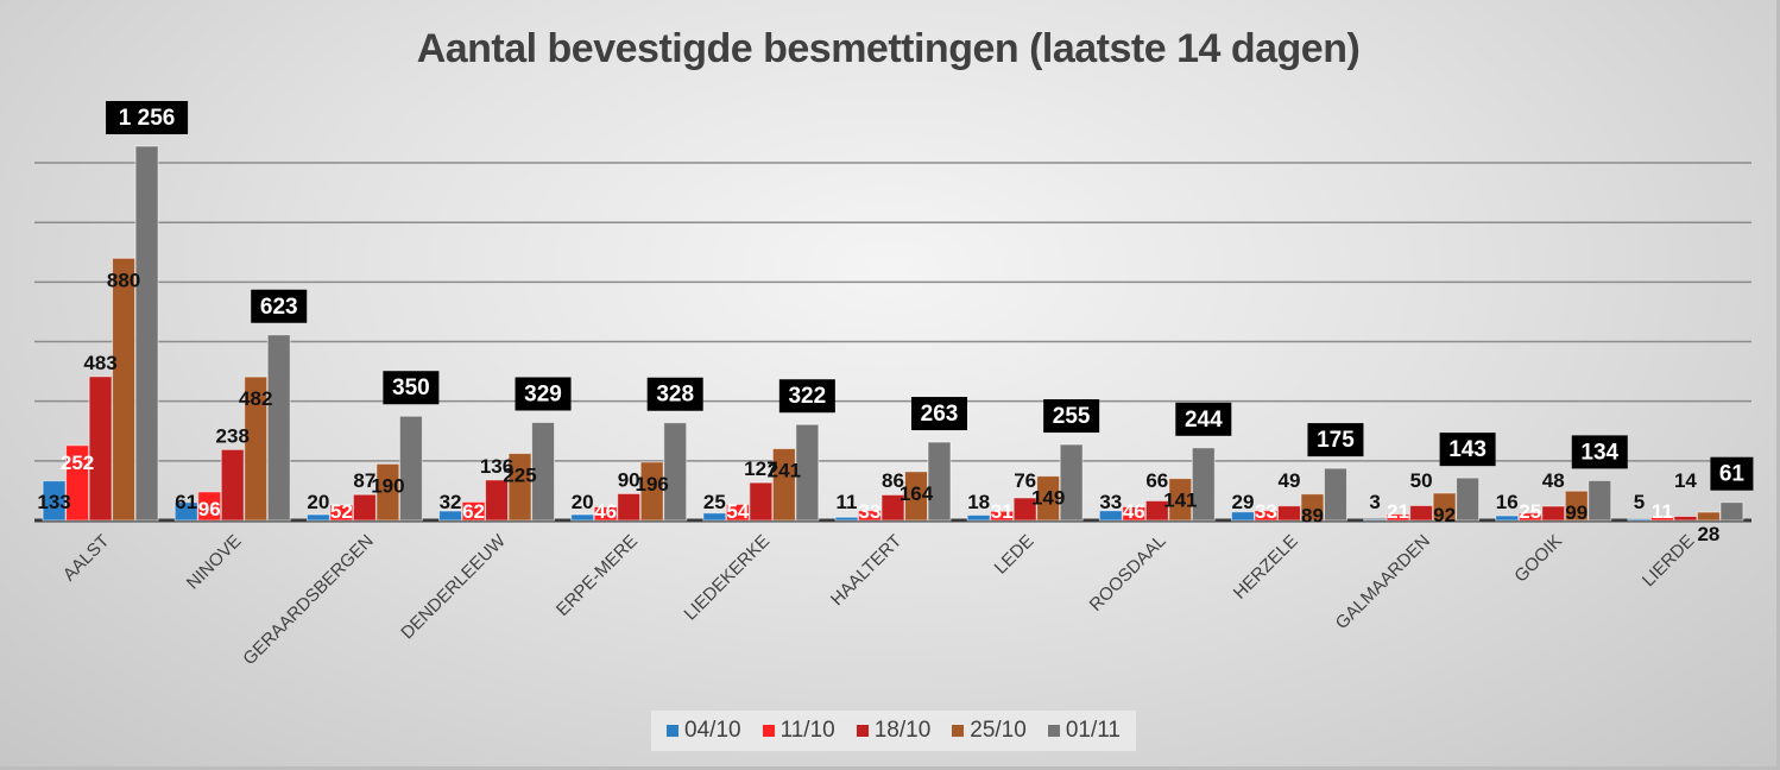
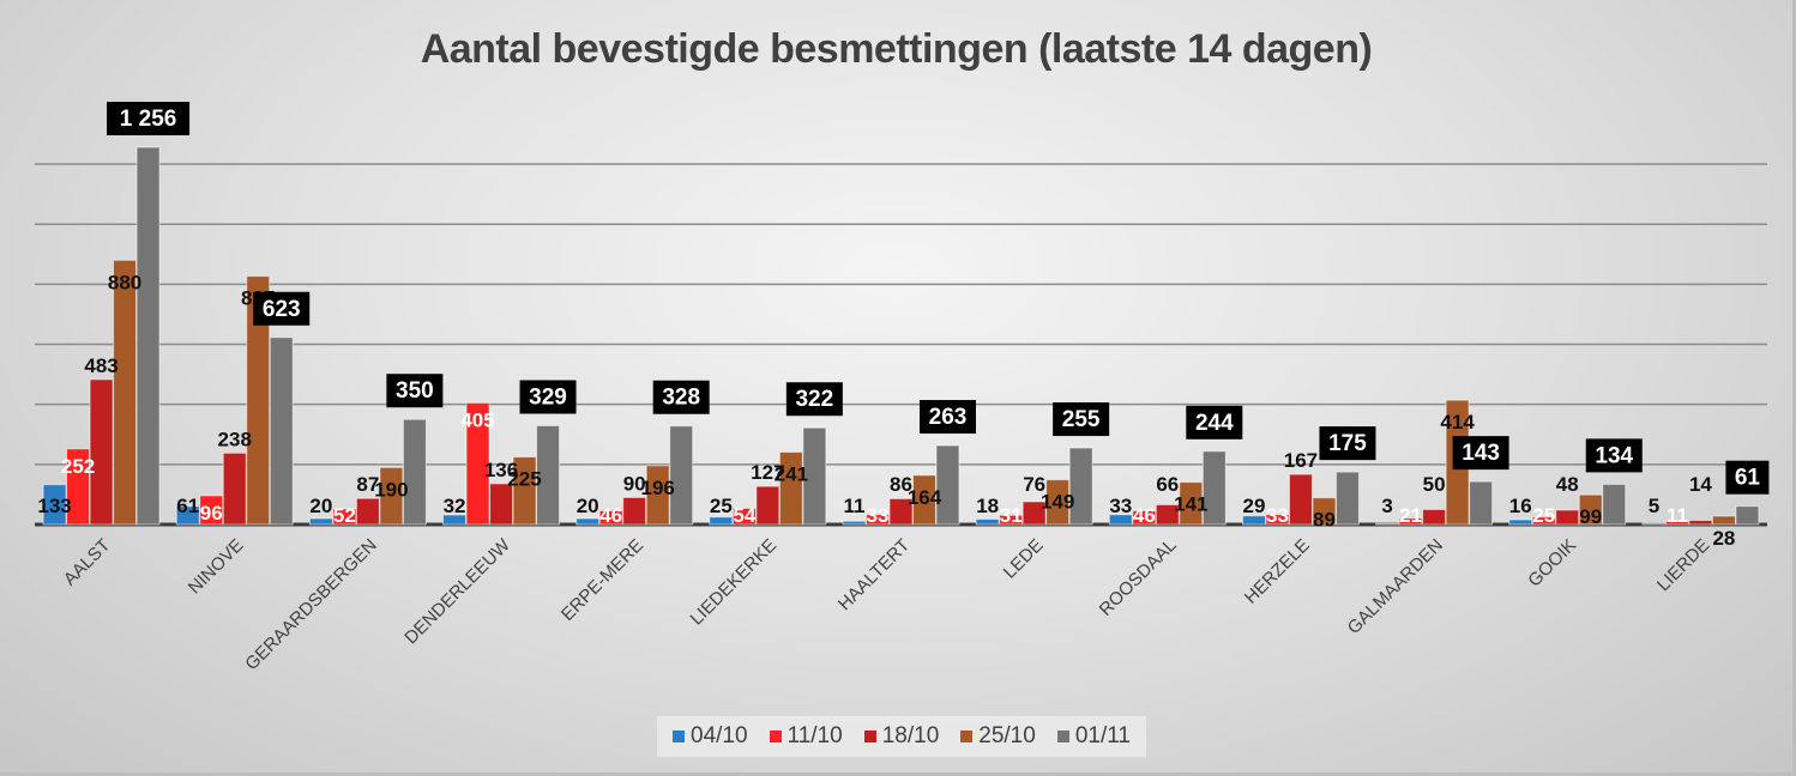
25/10/NINOVE: 482 -> 827
11/10/DENDERLEEUW: 62 -> 405
18/10/HERZELE: 49 -> 167
25/10/GALMAARDEN: 92 -> 414
